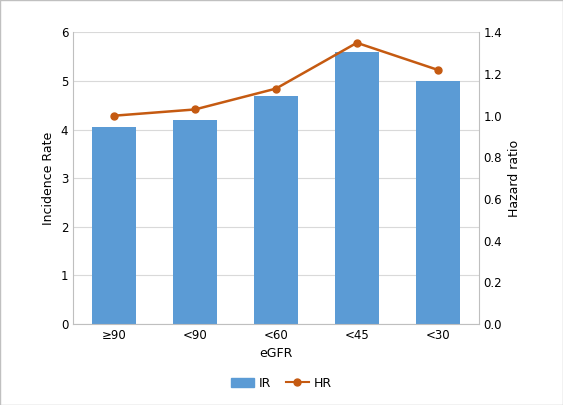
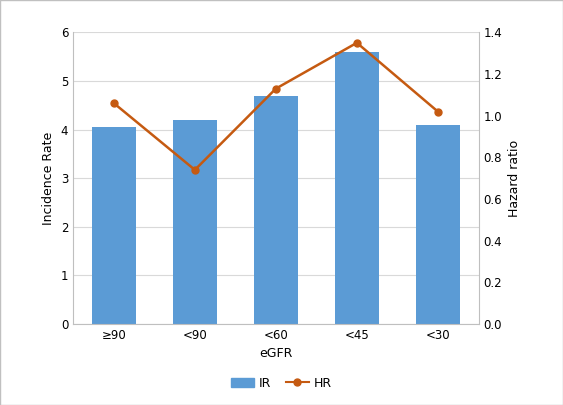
HR/≥90: 1.00 -> 1.06
HR/<90: 1.03 -> 0.74
IR/<30: 5.00 -> 4.10
HR/<30: 1.22 -> 1.02
